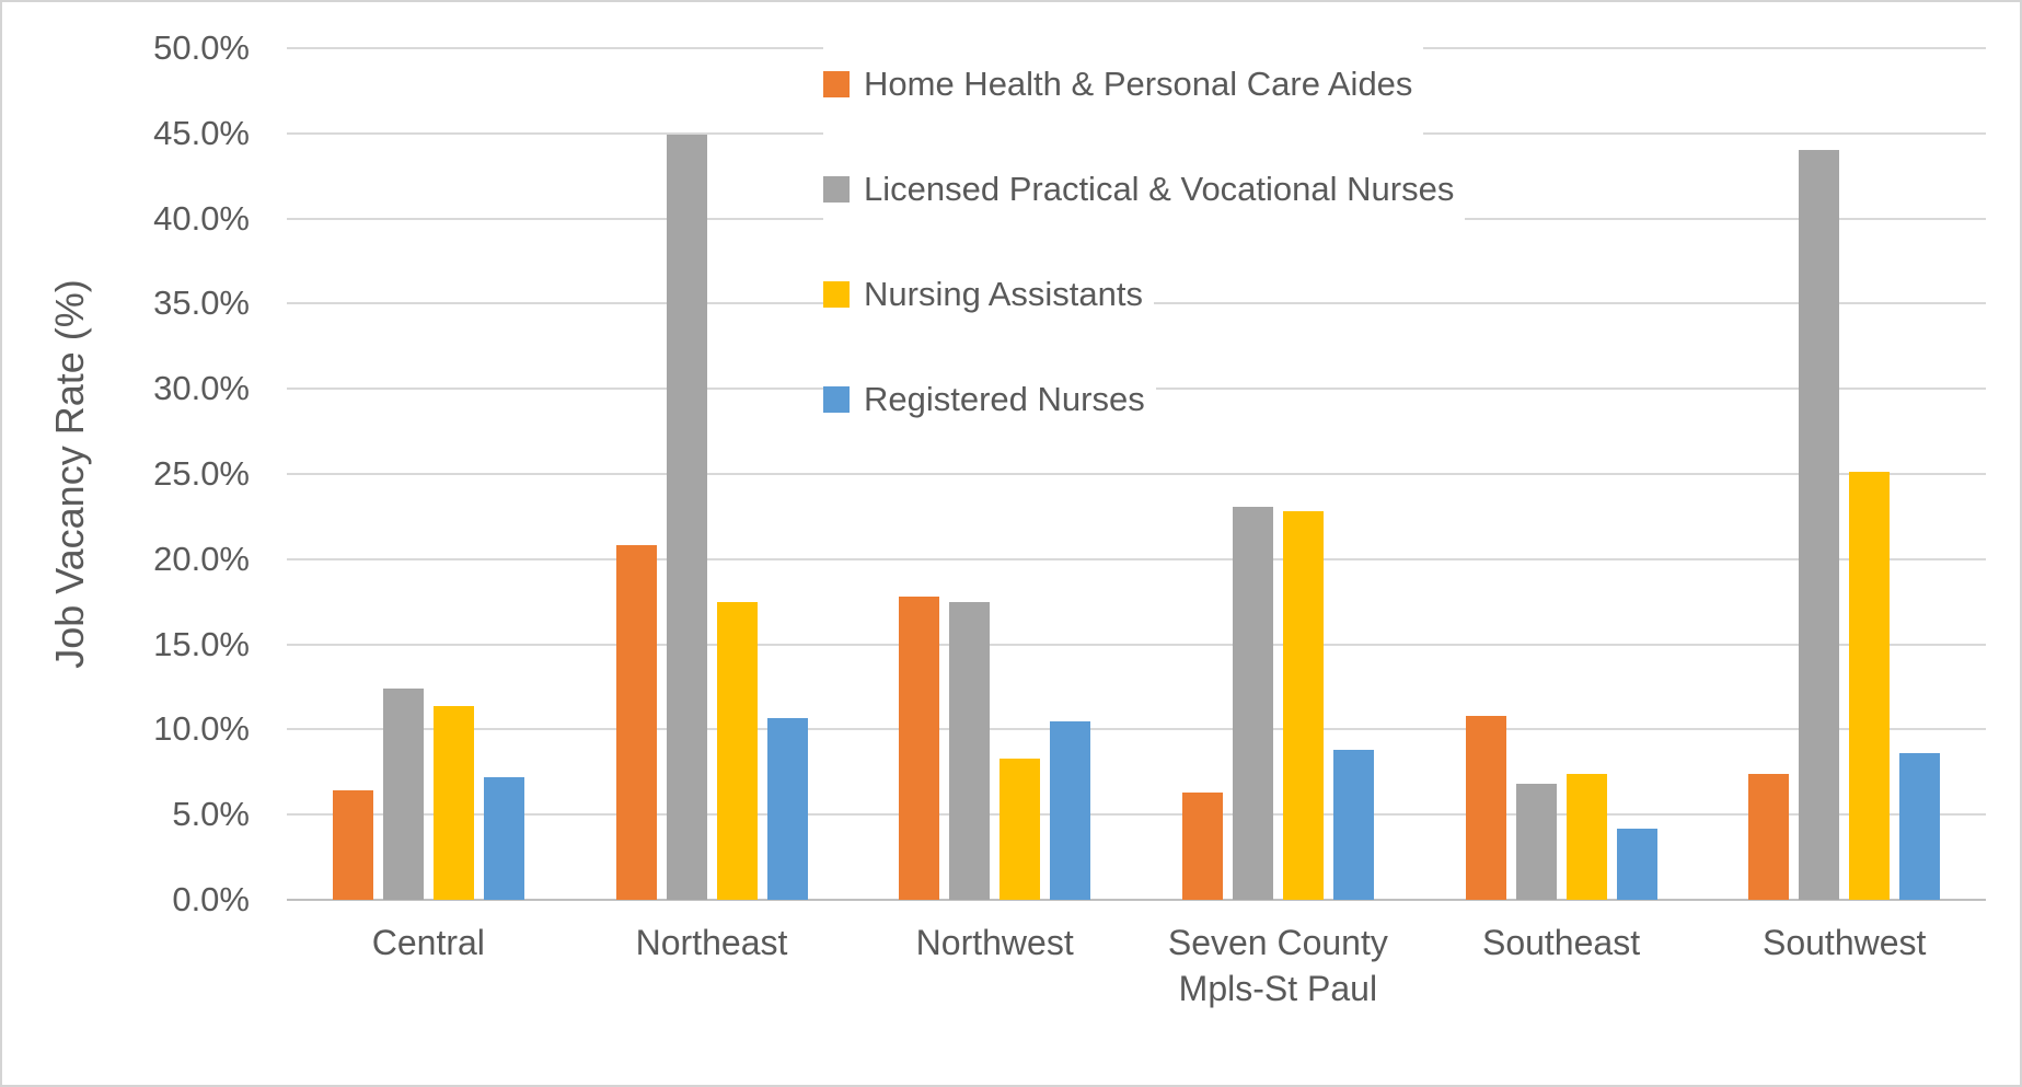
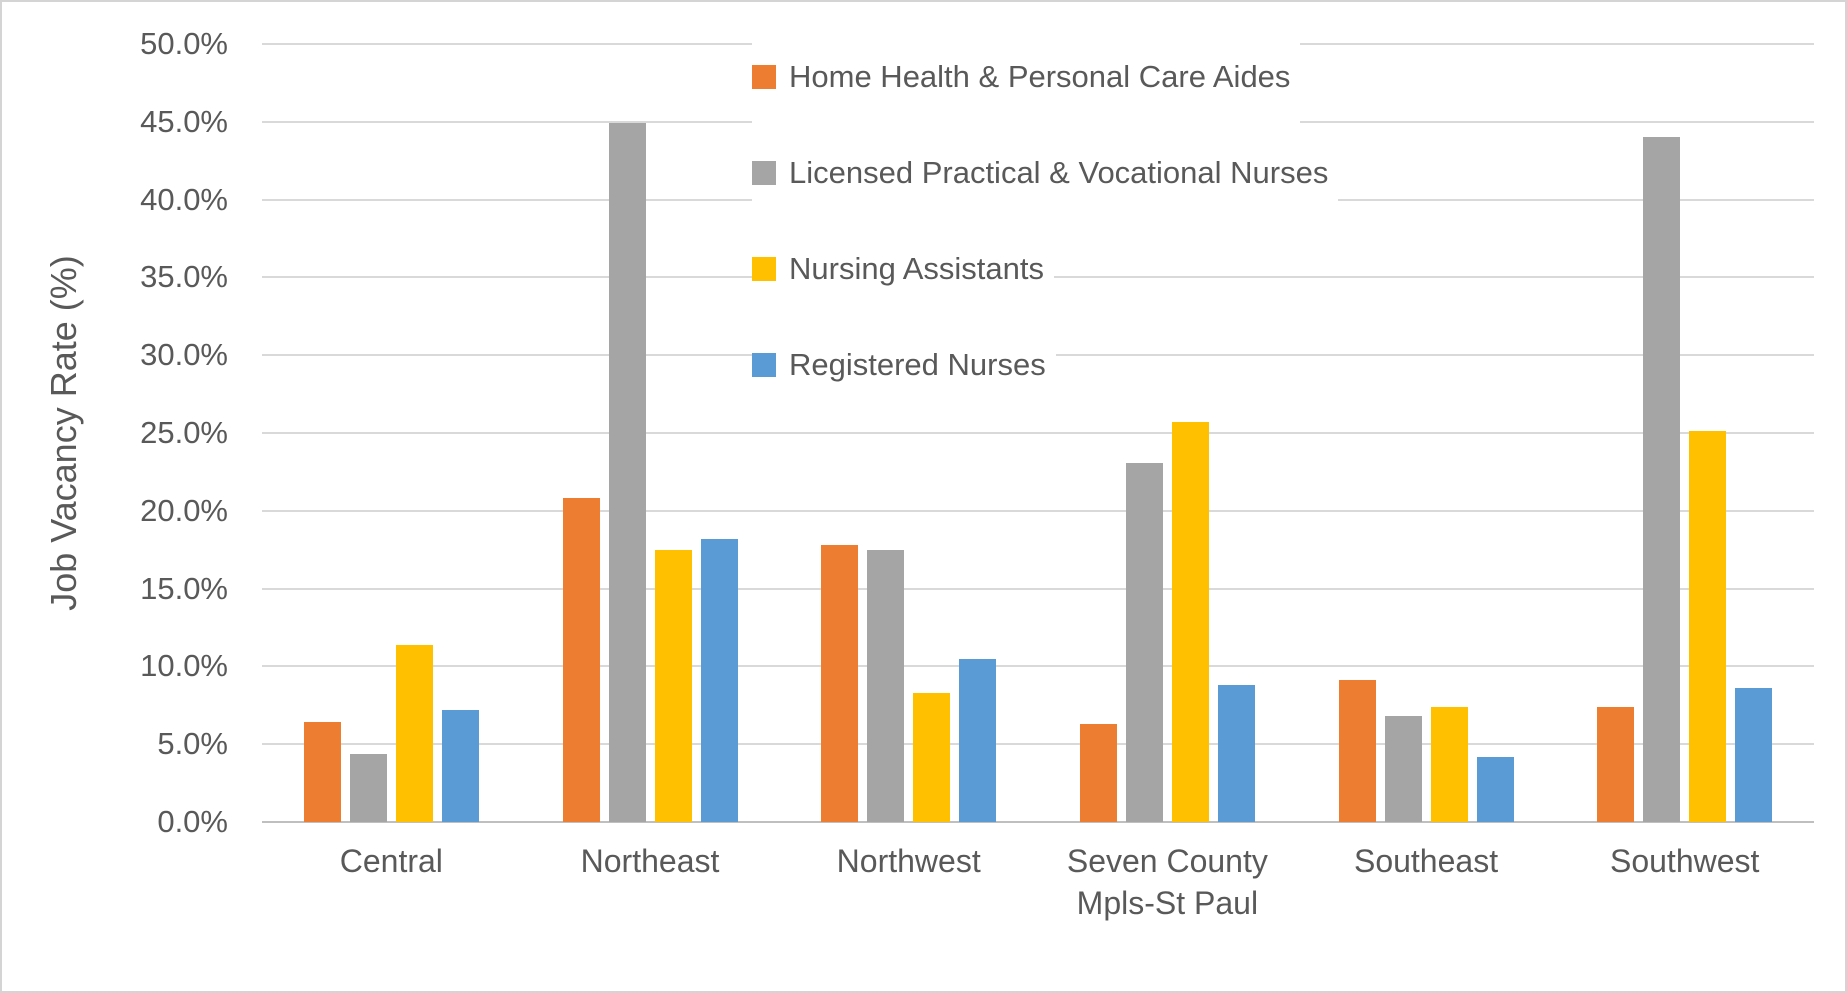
Licensed Practical & Vocational Nurses/Central: 12.4% -> 4.4%
Registered Nurses/Northeast: 10.7% -> 18.2%
Nursing Assistants/Seven County Mpls-St Paul: 22.8% -> 25.7%
Home Health & Personal Care Aides/Southeast: 10.8% -> 9.1%
